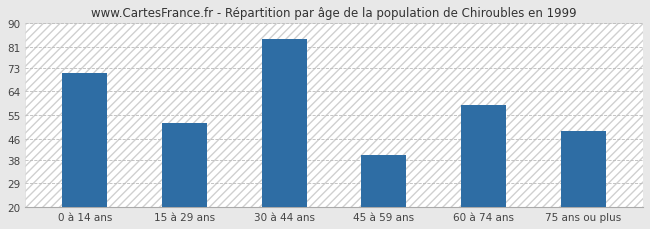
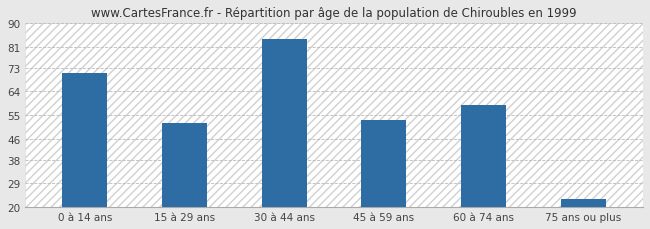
45 à 59 ans: 40 -> 53
75 ans ou plus: 49 -> 23
